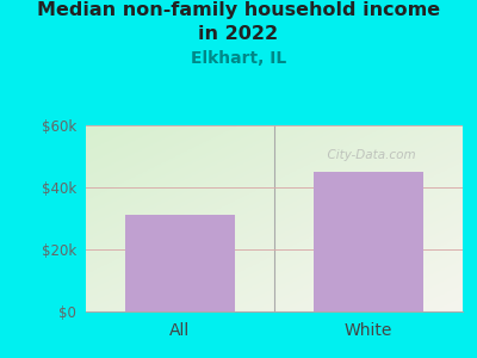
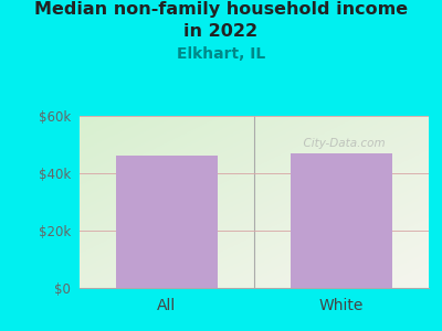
All: $31k -> $46k
White: $45k -> $47k
